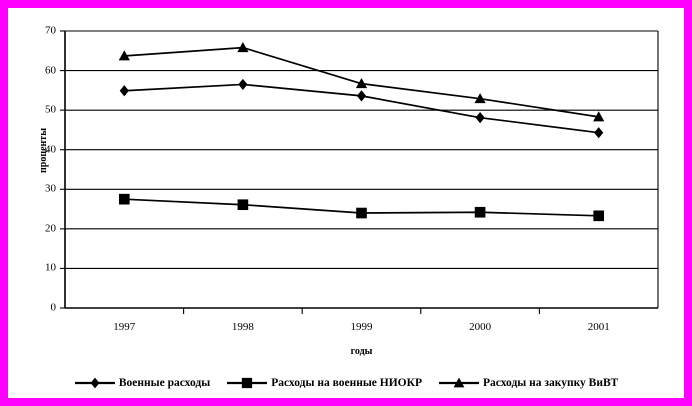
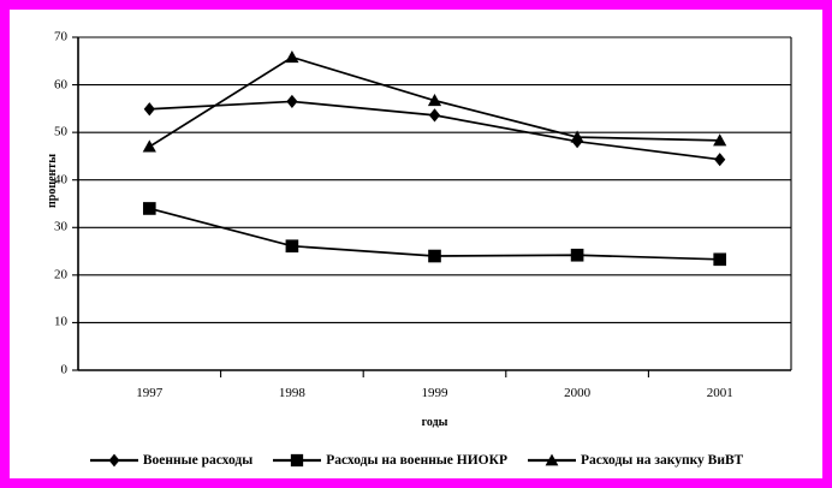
Расходы на военные НИОКР/1997: 28 -> 34
Расходы на закупку ВиВТ/1997: 64 -> 47
Расходы на закупку ВиВТ/2000: 53 -> 49
